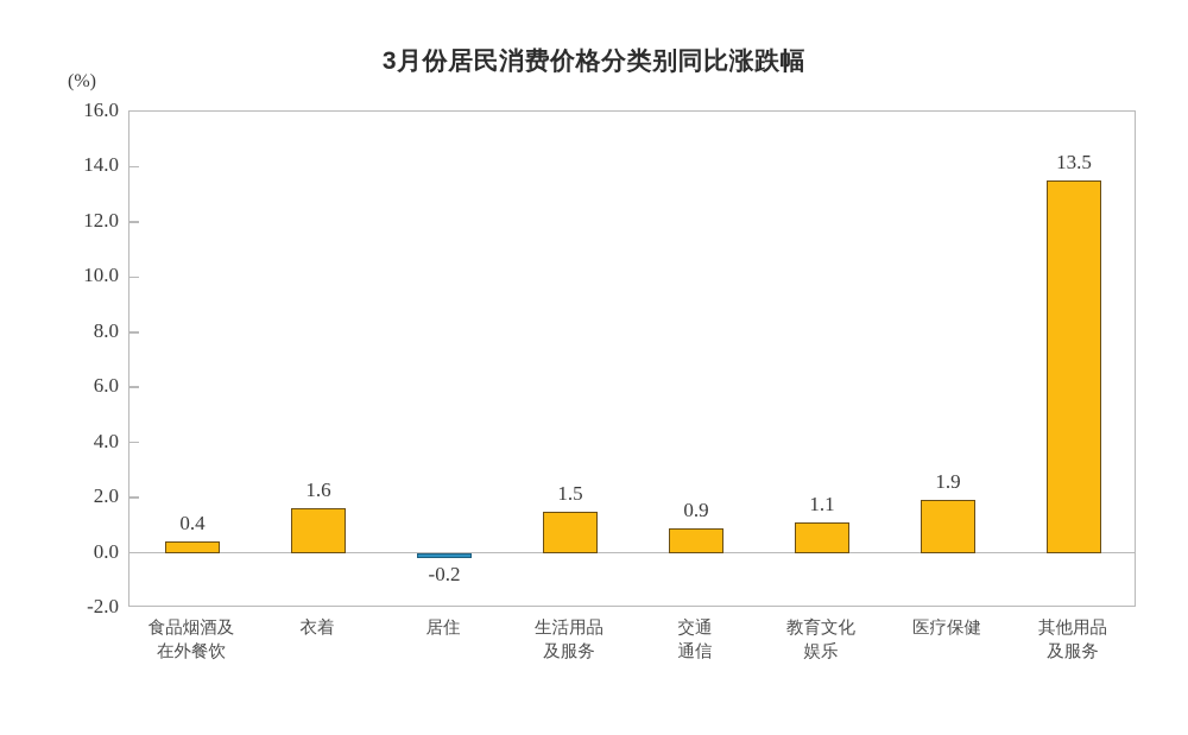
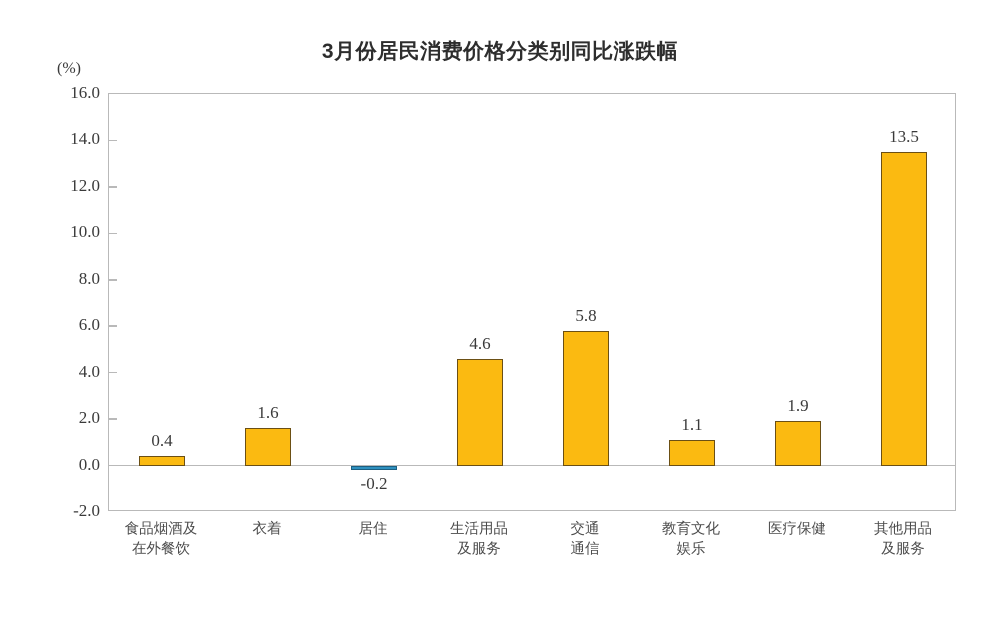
生活用品及服务: 1.5 -> 4.6
交通通信: 0.9 -> 5.8
